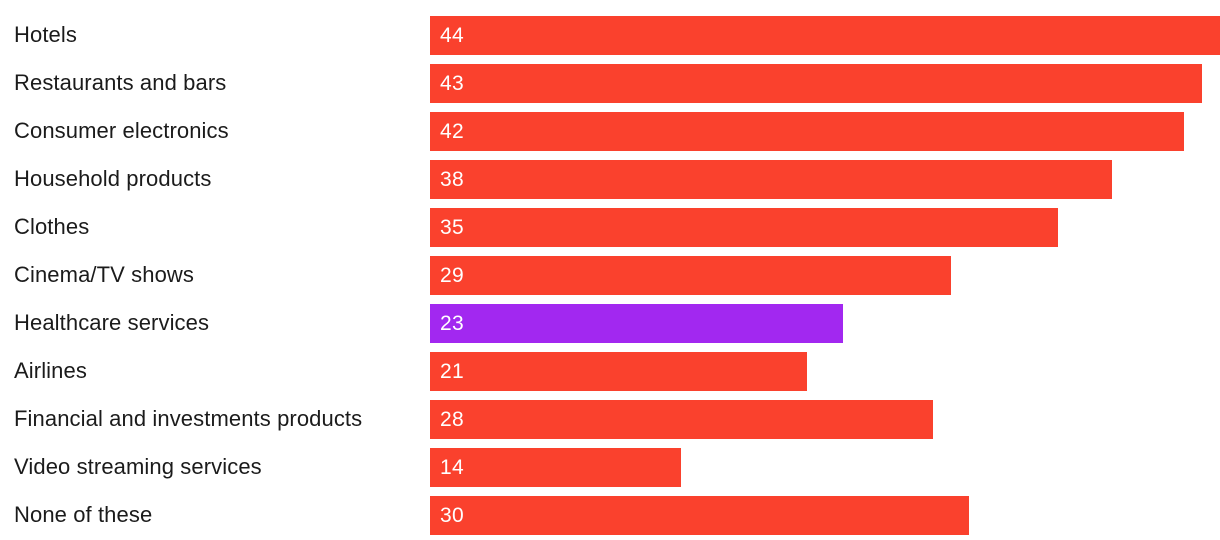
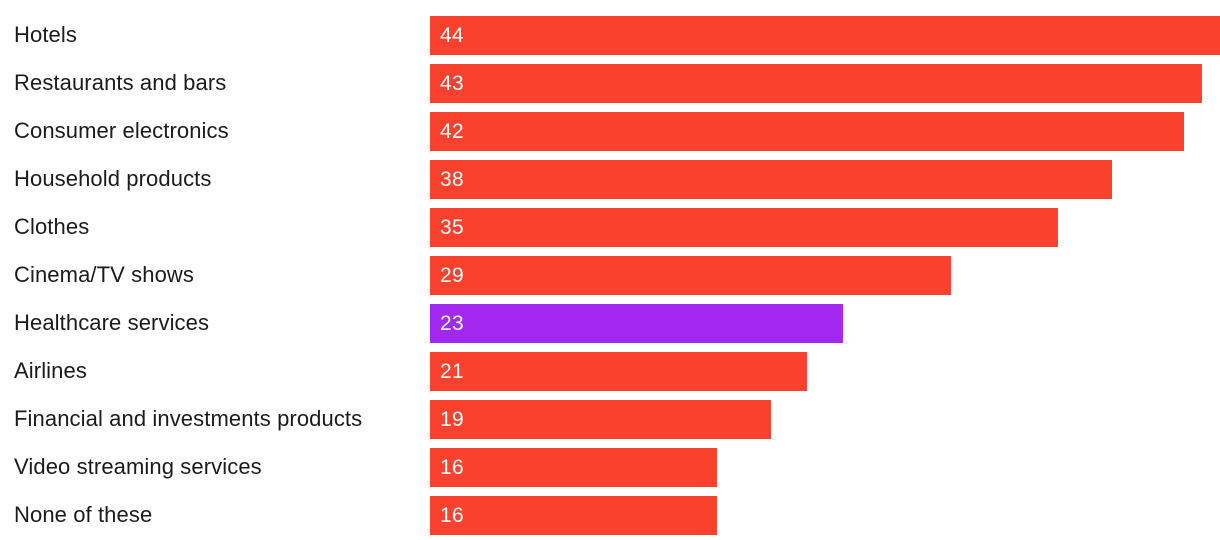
Financial and investments products: 28 -> 19
Video streaming services: 14 -> 16
None of these: 30 -> 16
